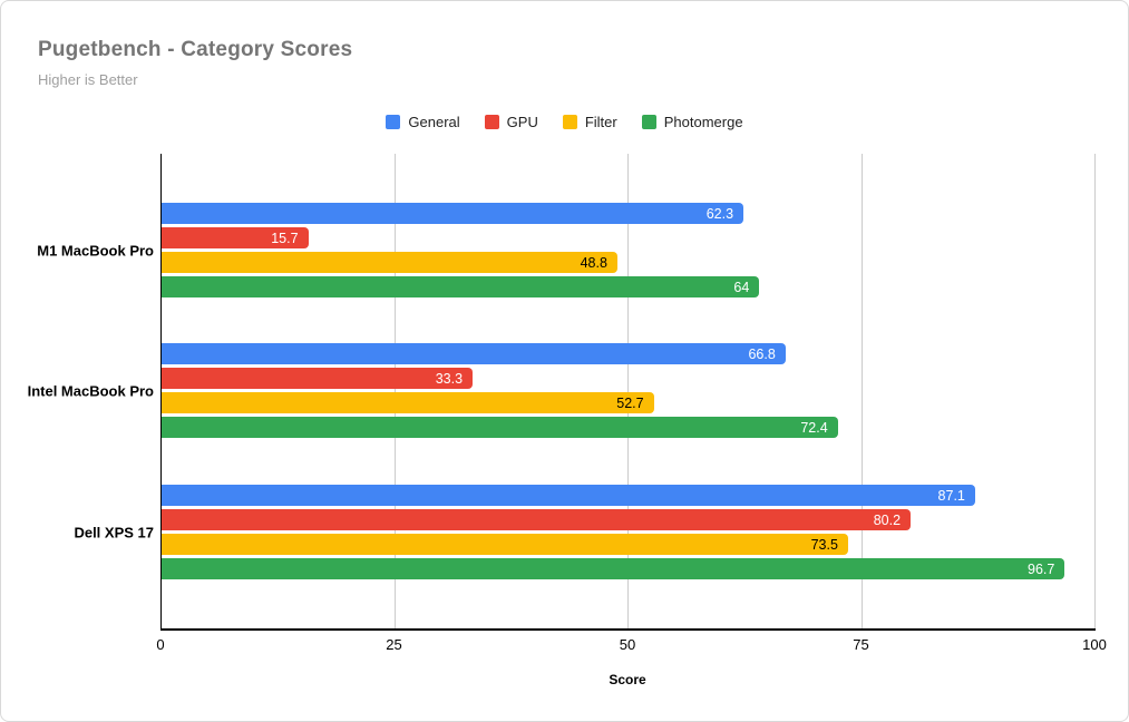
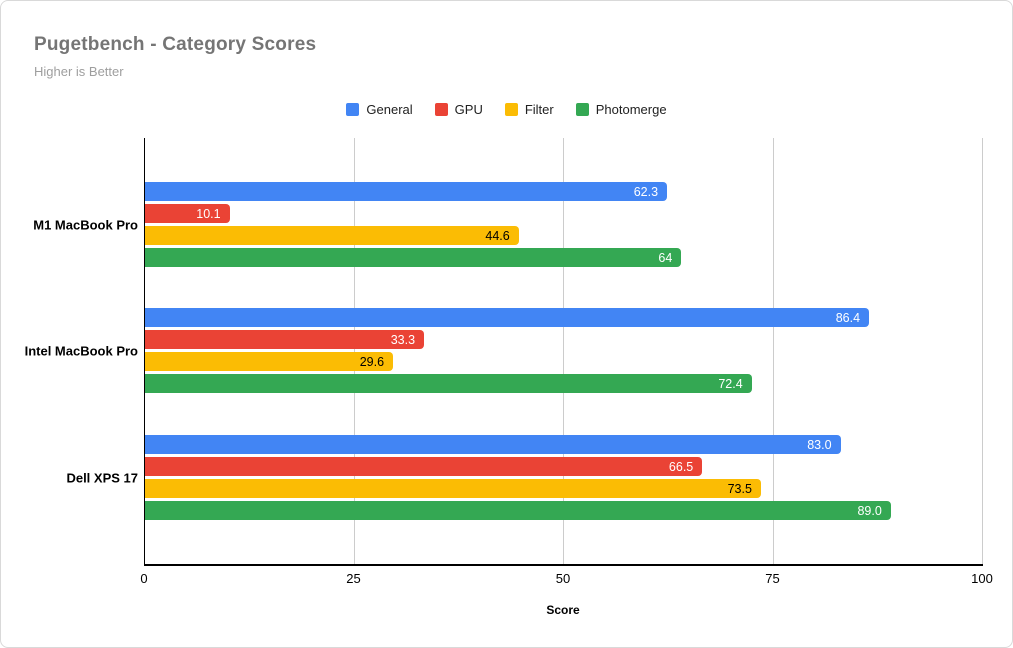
GPU/M1 MacBook Pro: 15.7 -> 10.1
Filter/M1 MacBook Pro: 48.8 -> 44.6
General/Intel MacBook Pro: 66.8 -> 86.4
Filter/Intel MacBook Pro: 52.7 -> 29.6
General/Dell XPS 17: 87.1 -> 83.0
GPU/Dell XPS 17: 80.2 -> 66.5
Photomerge/Dell XPS 17: 96.7 -> 89.0
